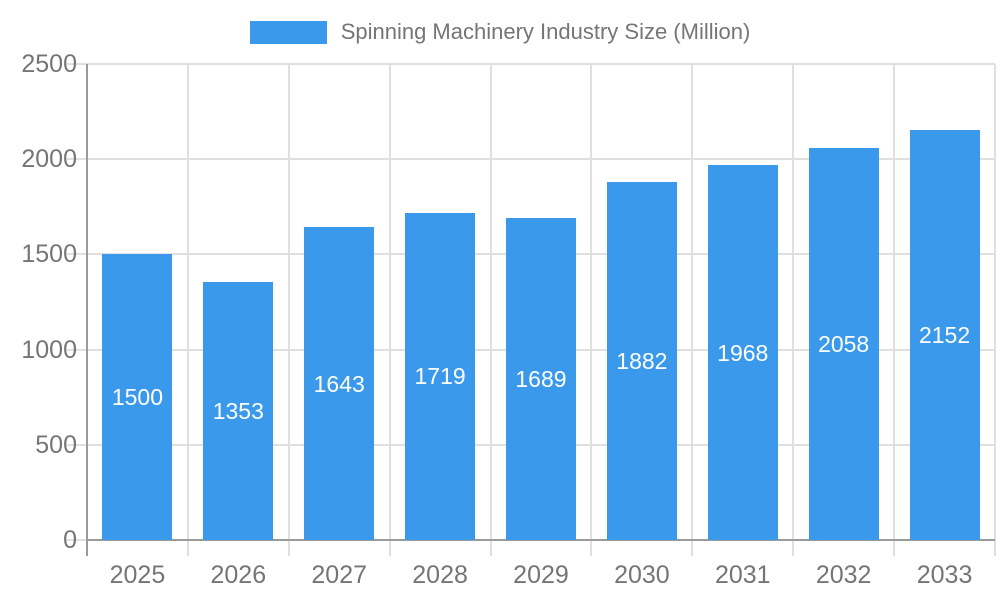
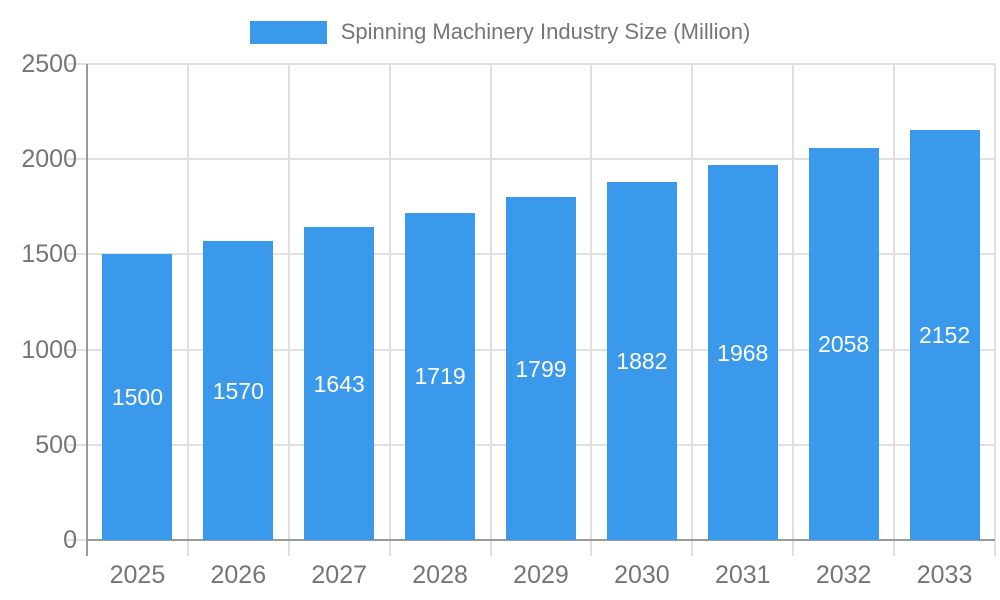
2026: 1353 -> 1570
2029: 1689 -> 1799
